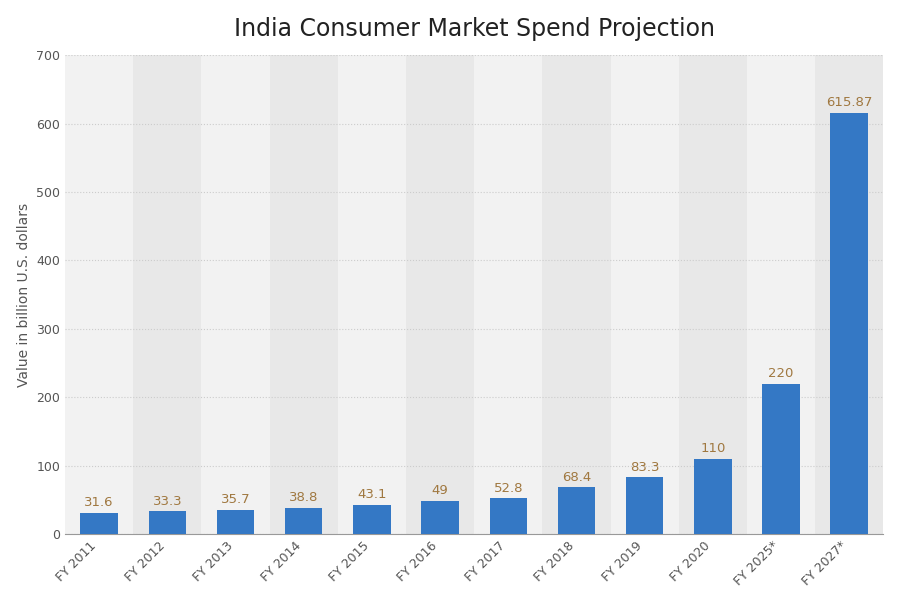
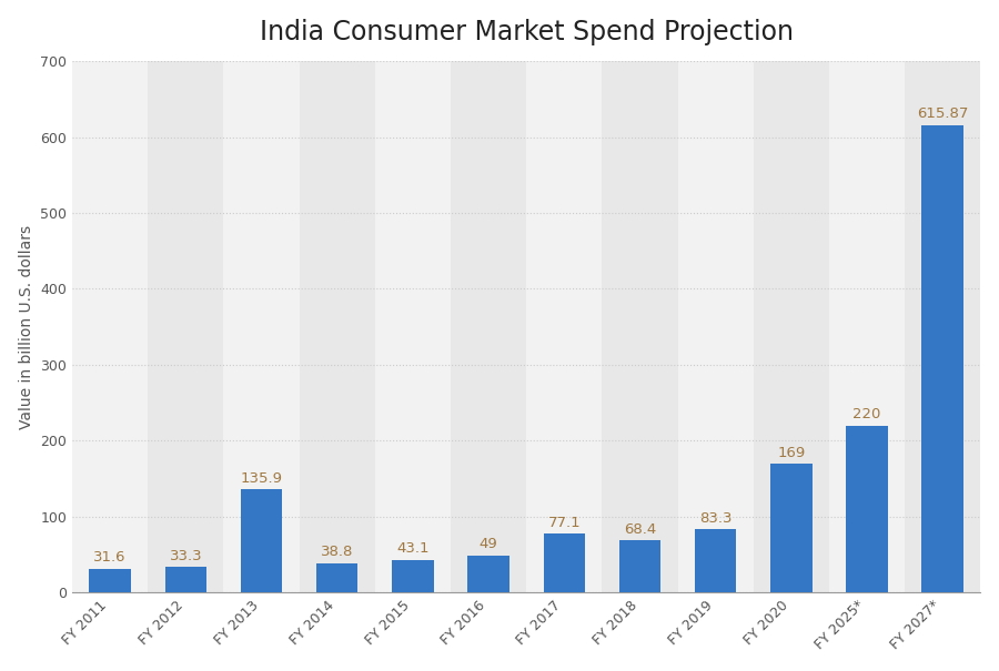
FY 2013: 35.7 -> 135.9
FY 2017: 52.8 -> 77.1
FY 2020: 110 -> 169
